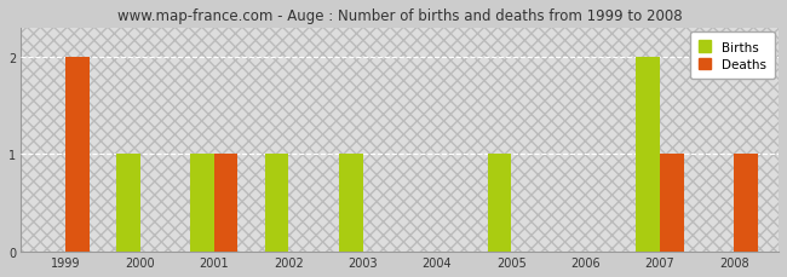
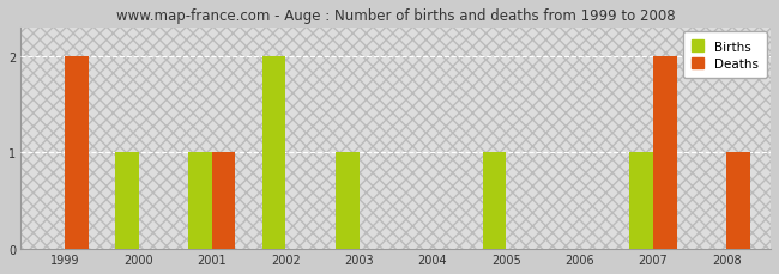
Births/2002: 1 -> 2
Births/2007: 2 -> 1
Deaths/2007: 1 -> 2
